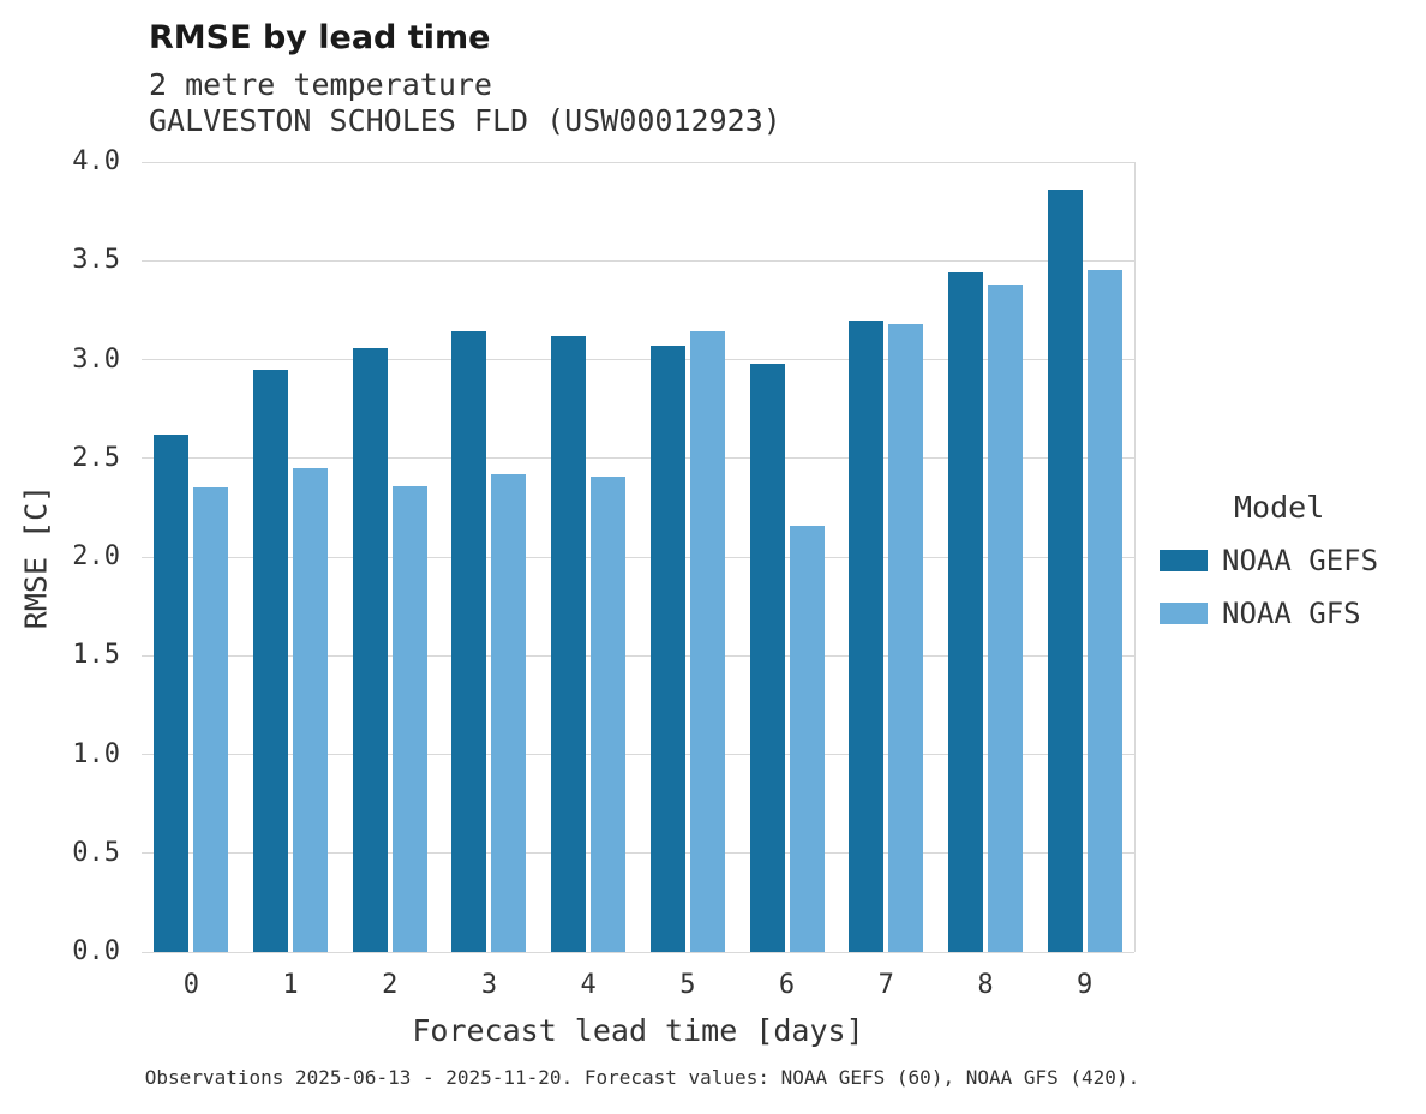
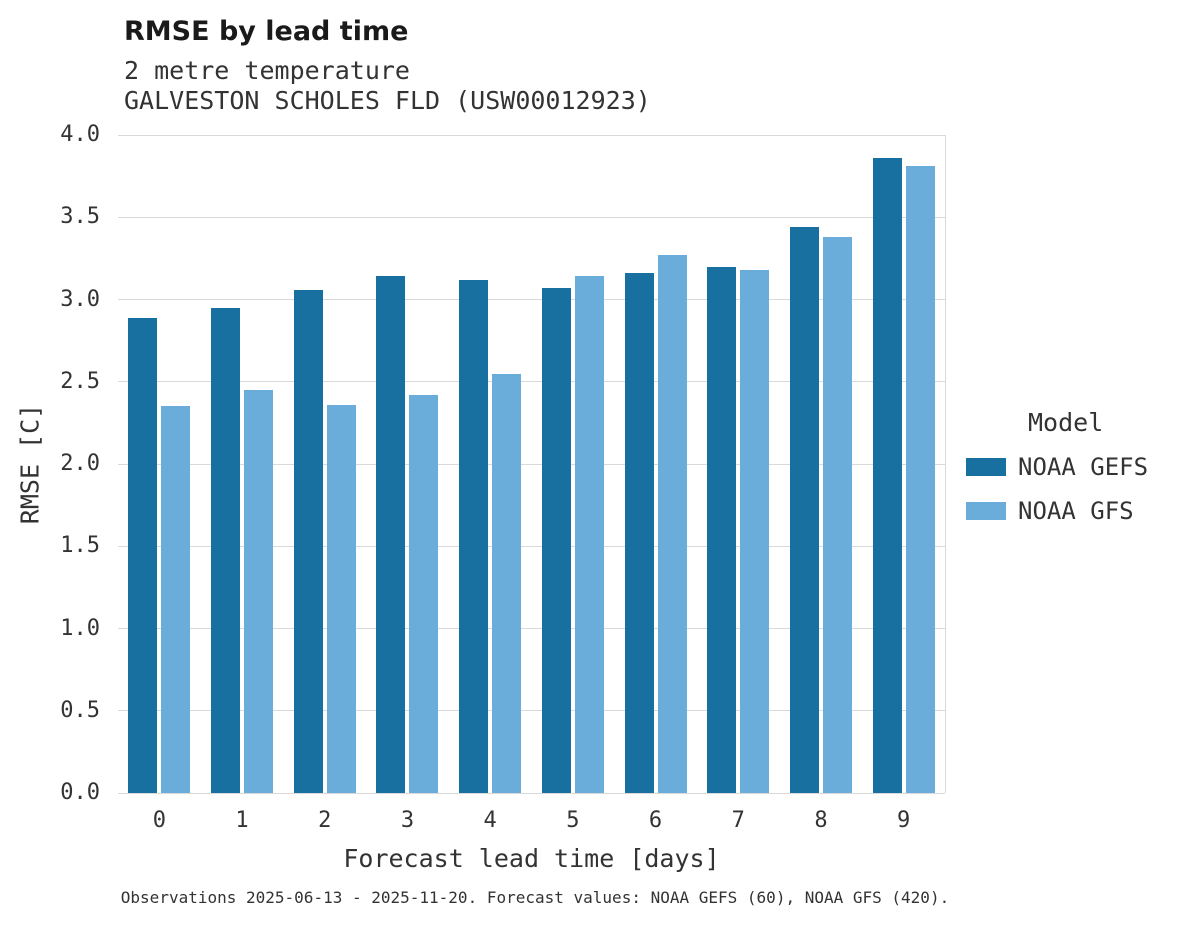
NOAA GEFS/0: 2.62 -> 2.89
NOAA GFS/4: 2.41 -> 2.55
NOAA GEFS/6: 2.98 -> 3.16
NOAA GFS/6: 2.16 -> 3.27
NOAA GFS/9: 3.45 -> 3.81
